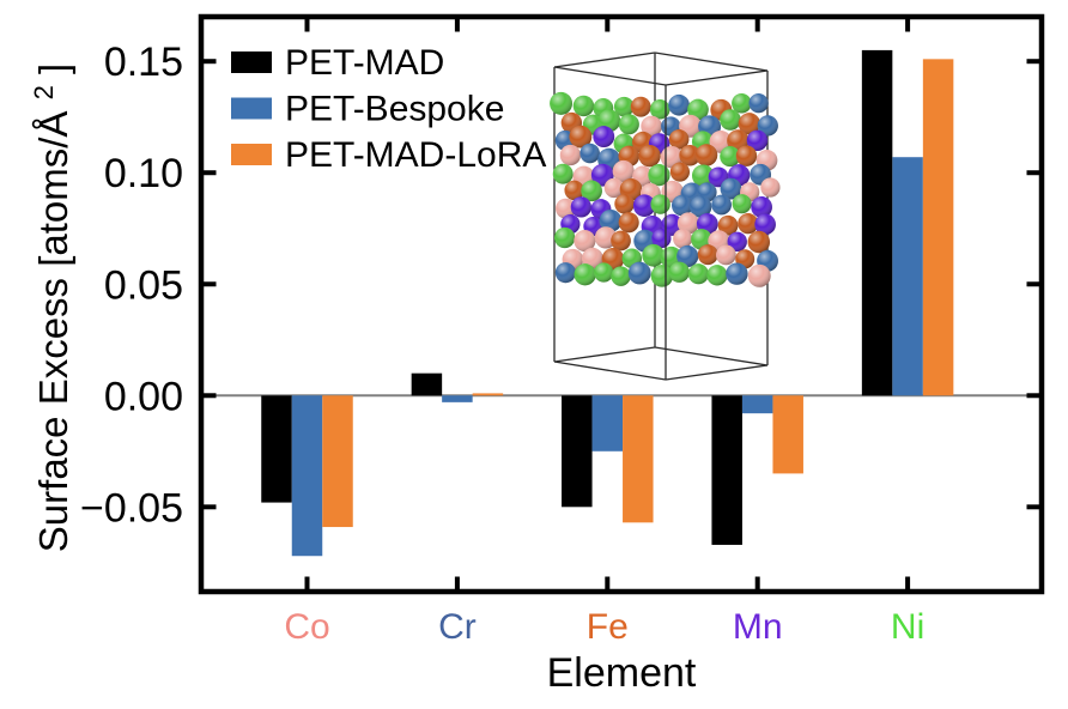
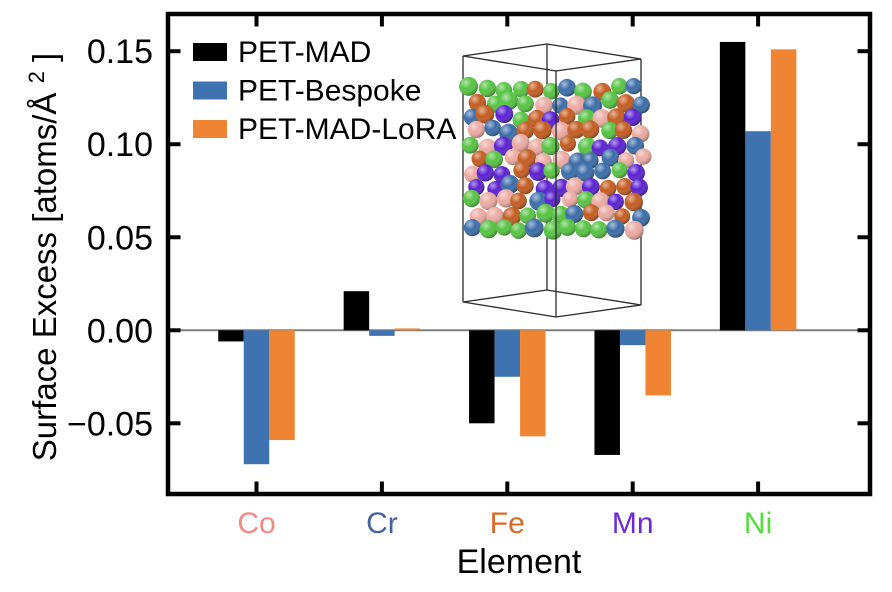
PET-MAD/Co: -0.048 -> -0.006
PET-MAD/Cr: 0.010 -> 0.021
